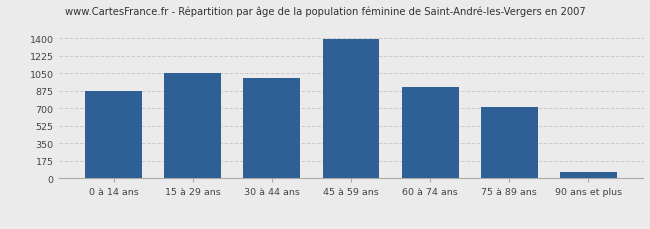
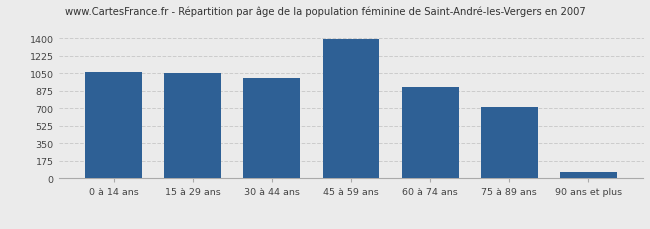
0 à 14 ans: 870 -> 1060
